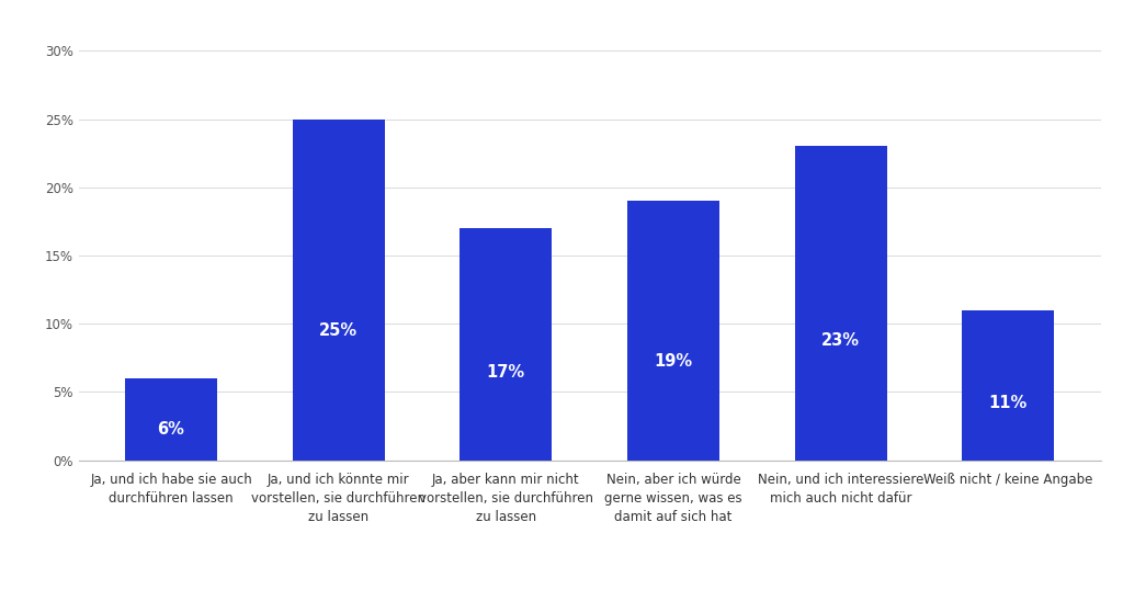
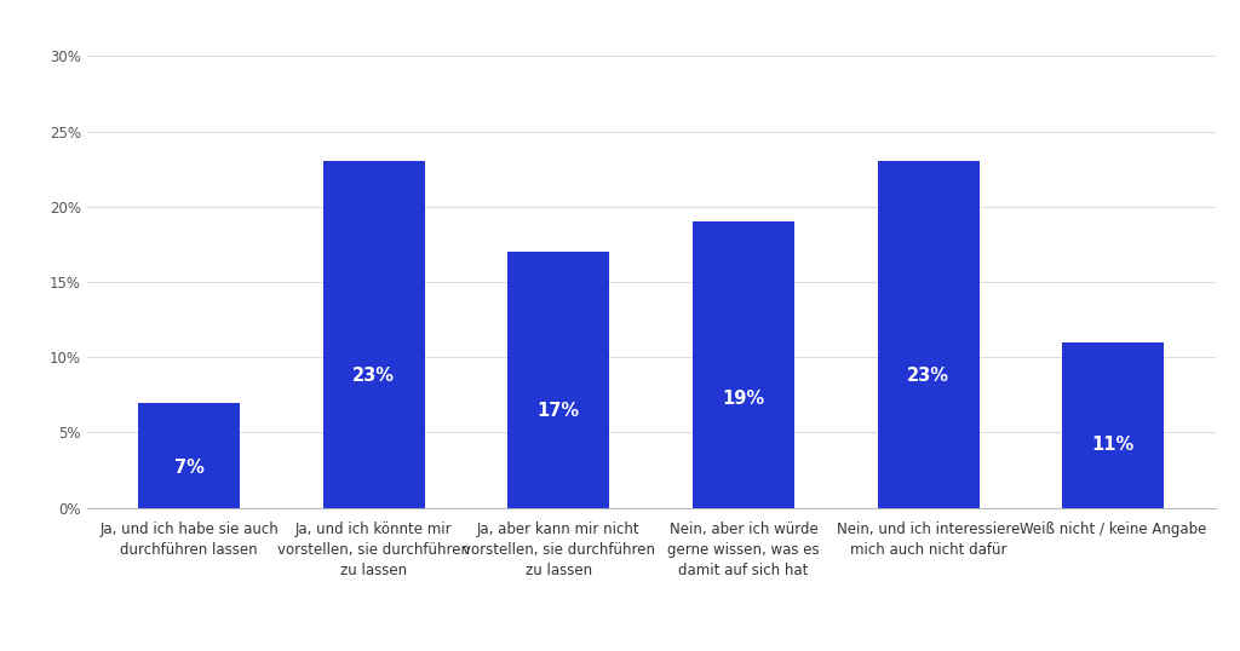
Ja, und ich habe sie auch durchführen lassen: 6% -> 7%
Ja, und ich könnte mir vorstellen, sie durchführen zu lassen: 25% -> 23%
